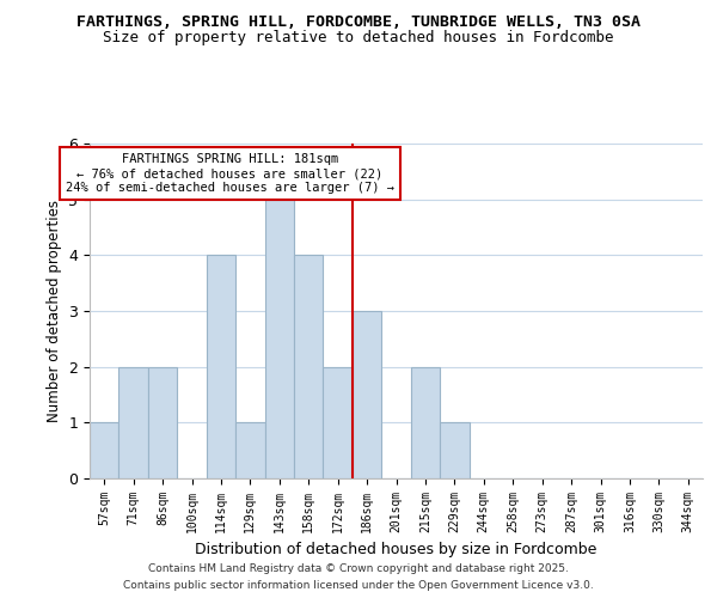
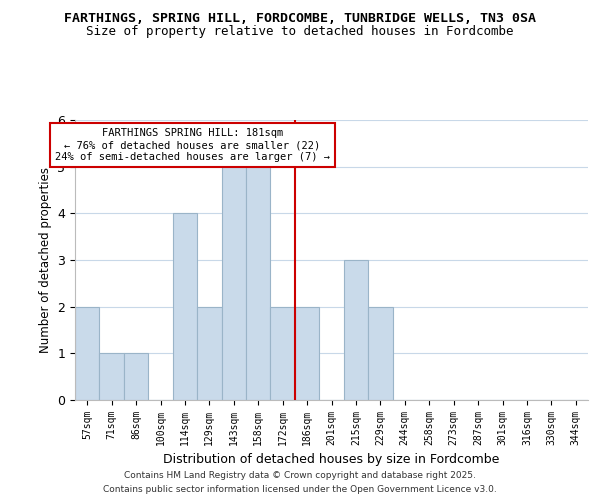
57sqm: 1 -> 2
71sqm: 2 -> 1
86sqm: 2 -> 1
129sqm: 1 -> 2
158sqm: 4 -> 5
186sqm: 3 -> 2
215sqm: 2 -> 3
229sqm: 1 -> 2
